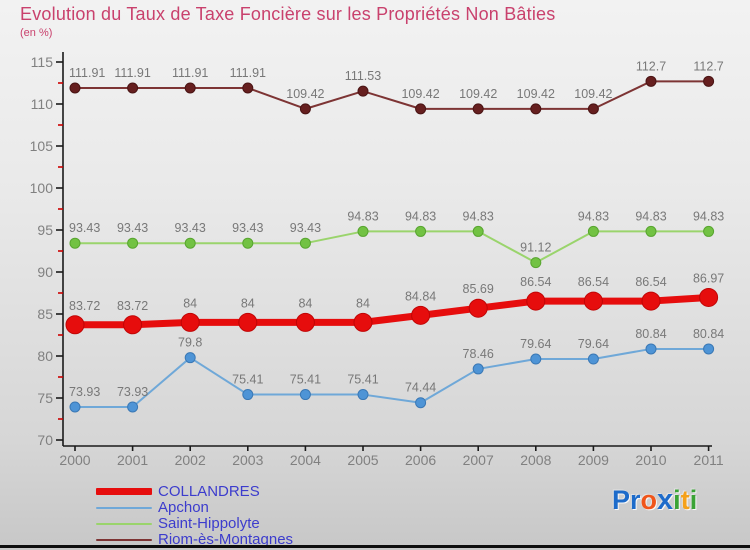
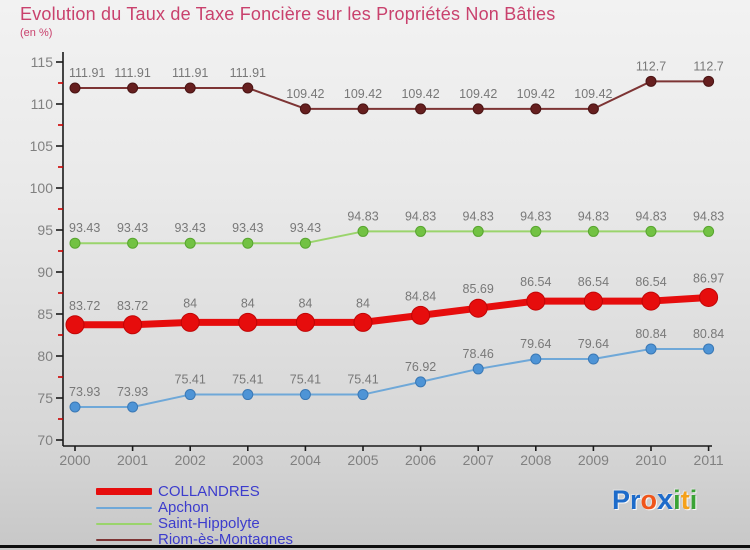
Apchon/2002: 79.8 -> 75.41
Riom-ès-Montagnes/2005: 111.53 -> 109.42
Apchon/2006: 74.44 -> 76.92
Saint-Hippolyte/2008: 91.12 -> 94.83
